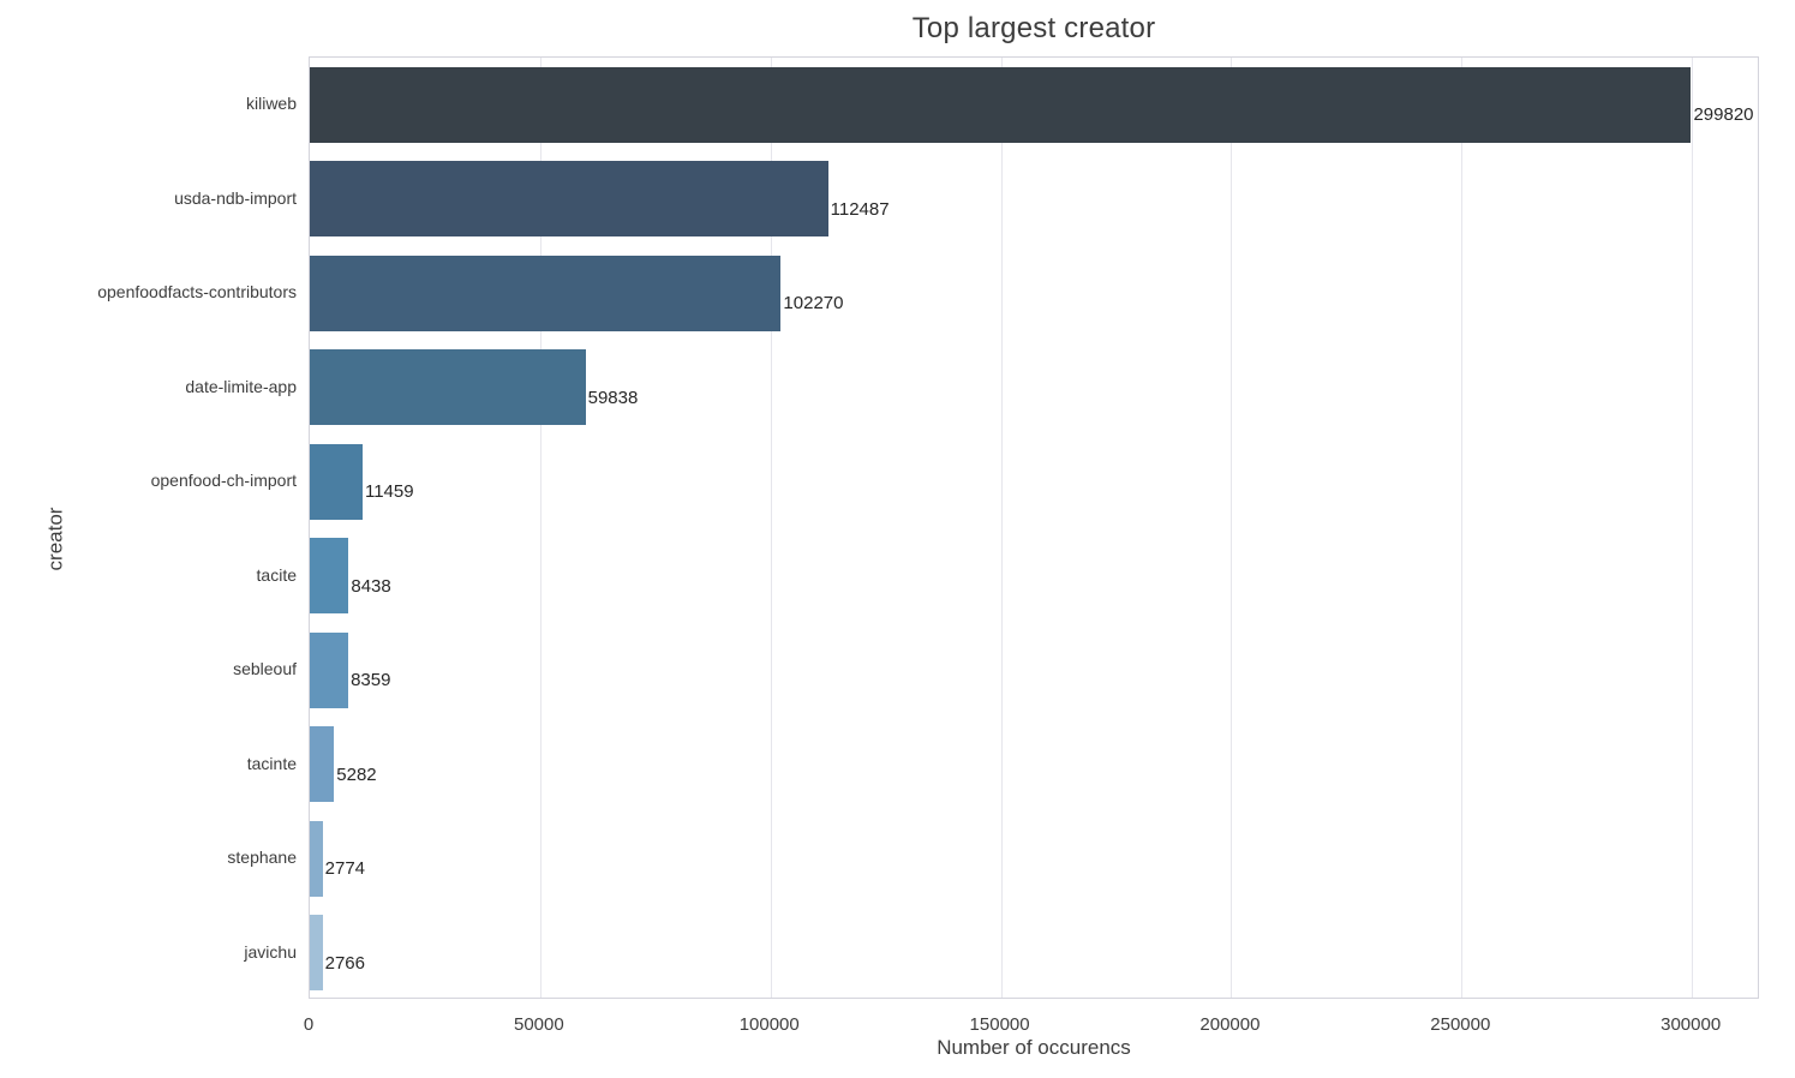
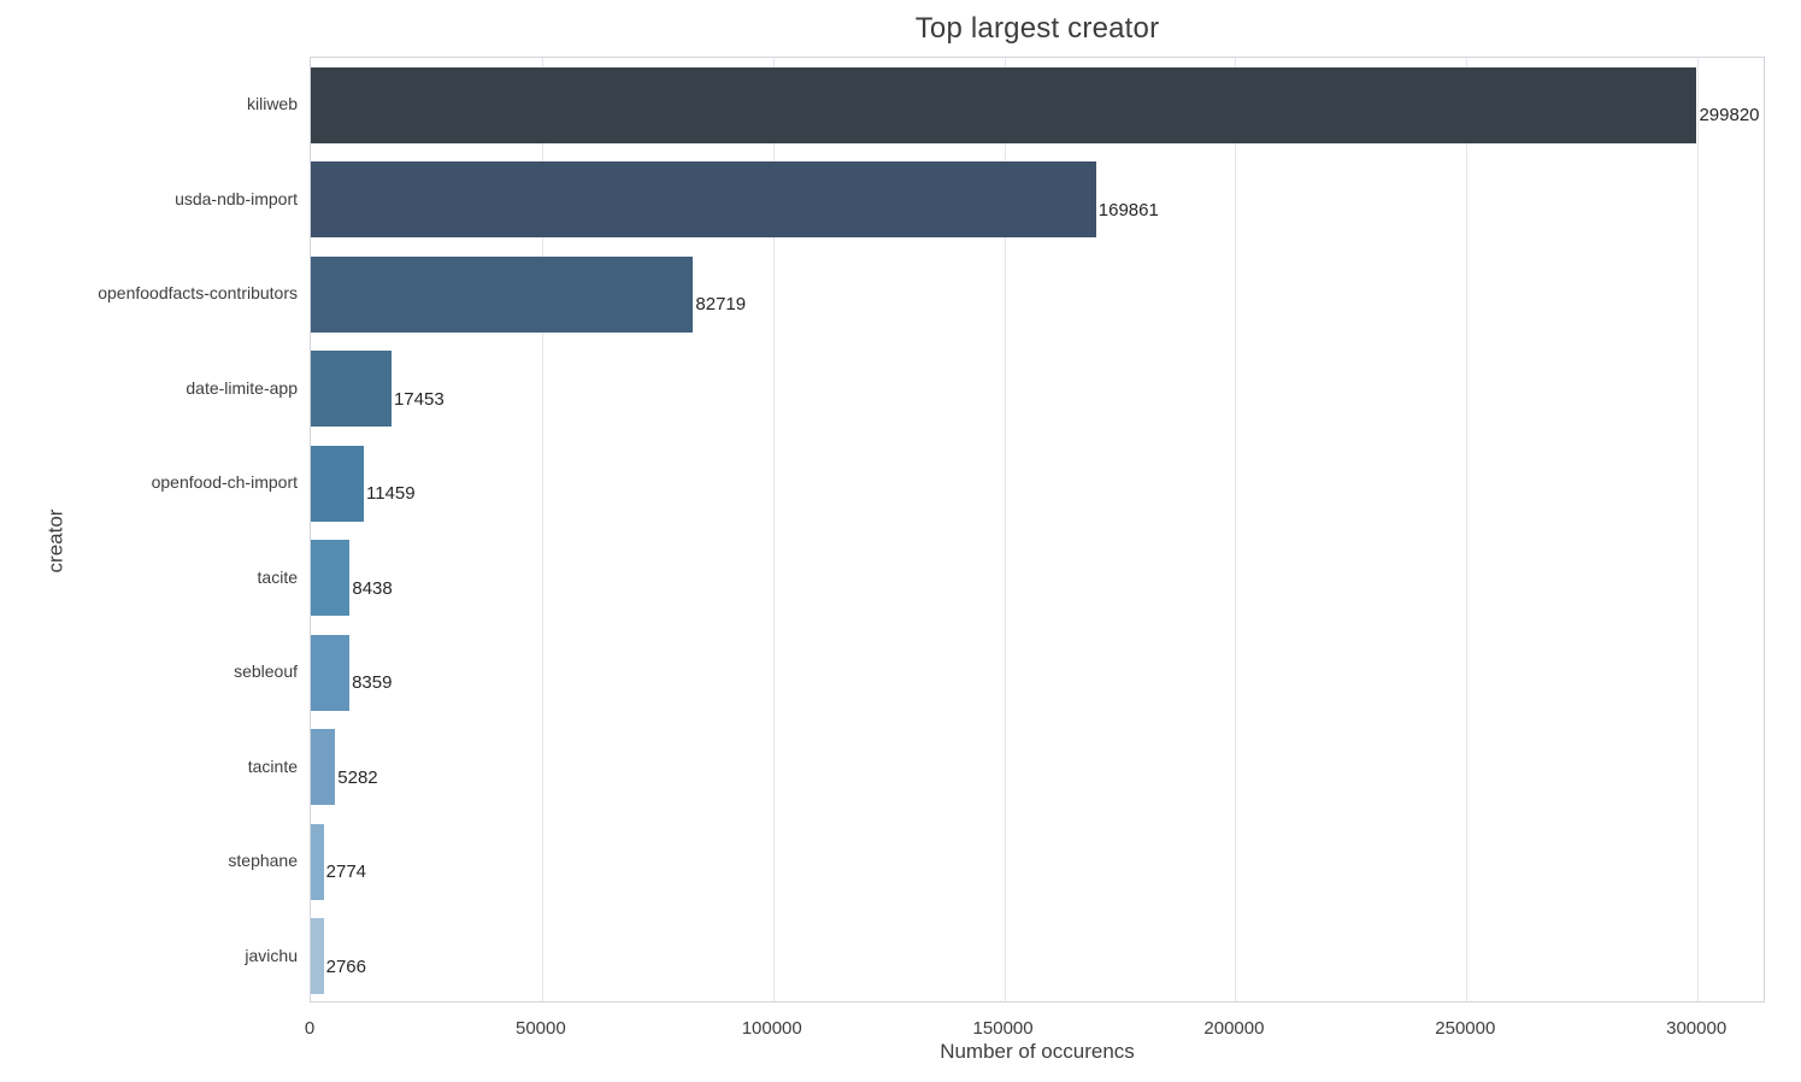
usda-ndb-import: 112487 -> 169861
openfoodfacts-contributors: 102270 -> 82719
date-limite-app: 59838 -> 17453
